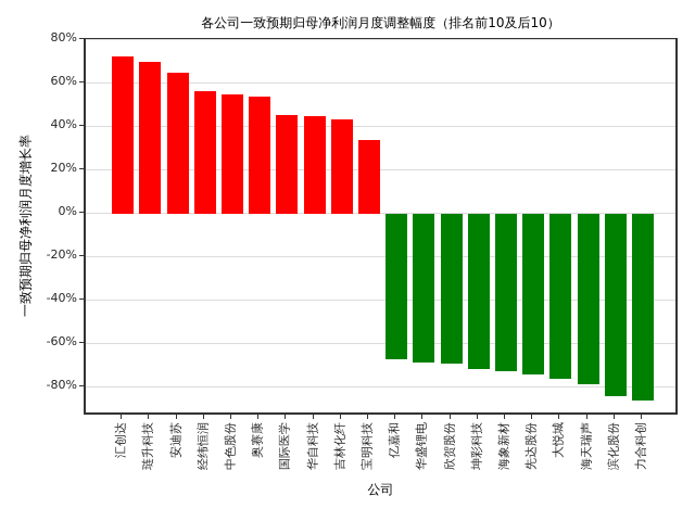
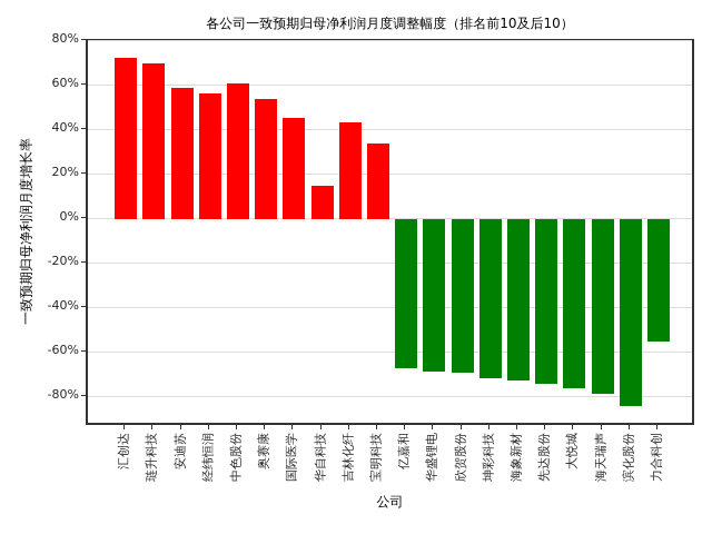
安迪苏: 65% -> 59%
中色股份: 55% -> 61%
华自科技: 45% -> 15%
力合科创: -86% -> -55%
